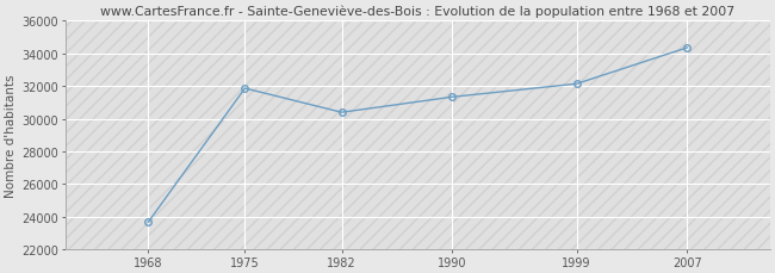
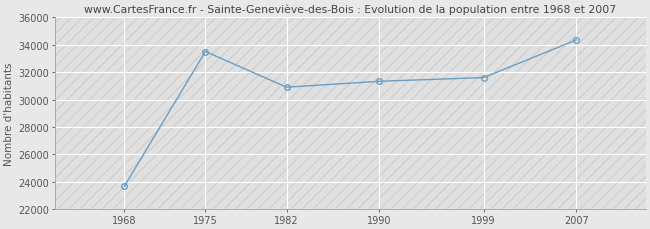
1975: 31900 -> 33500
1982: 30400 -> 30900
1999: 32100 -> 31600
